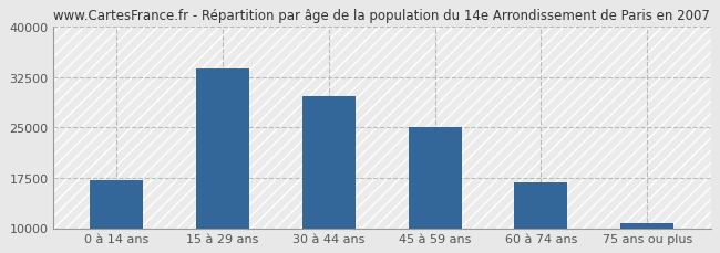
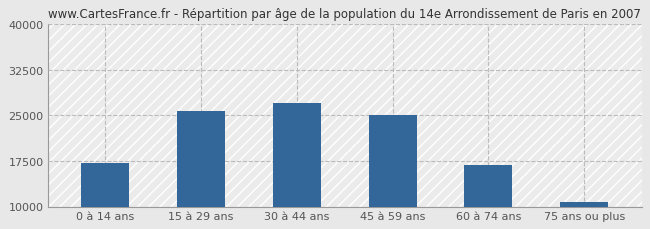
15 à 29 ans: 33800 -> 25800
30 à 44 ans: 29600 -> 27000
